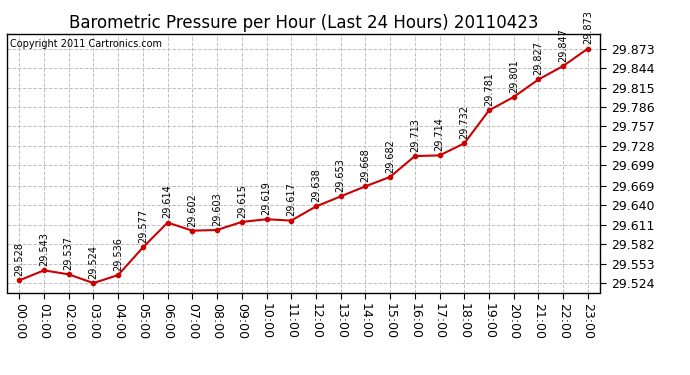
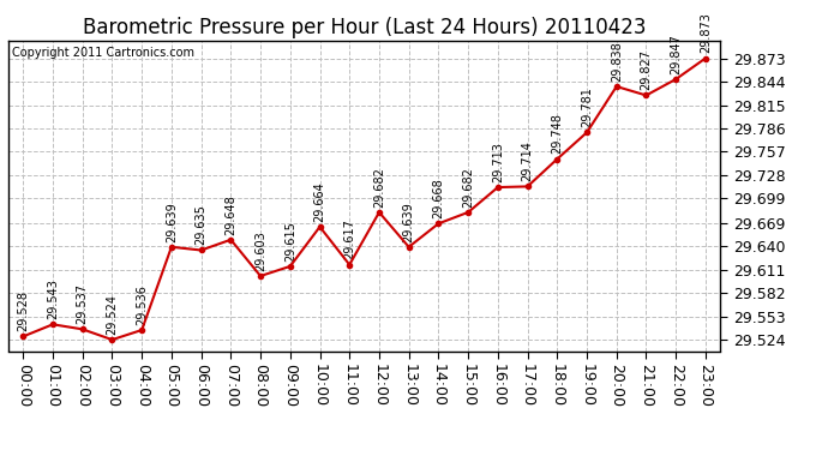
05:00: 29.577 -> 29.639
06:00: 29.614 -> 29.635
07:00: 29.602 -> 29.648
10:00: 29.619 -> 29.664
12:00: 29.638 -> 29.682
13:00: 29.653 -> 29.639
18:00: 29.732 -> 29.748
20:00: 29.801 -> 29.838
